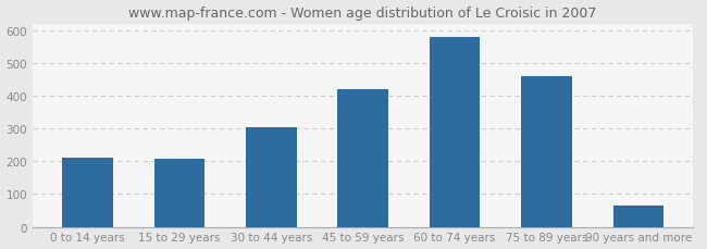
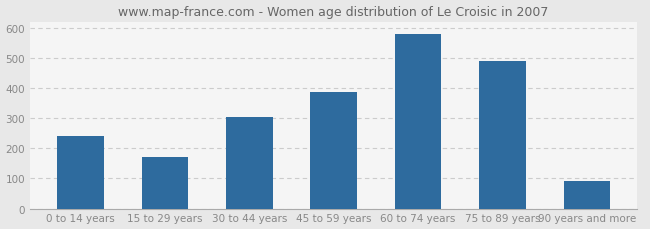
0 to 14 years: 212 -> 240
15 to 29 years: 208 -> 170
45 to 59 years: 418 -> 385
75 to 89 years: 460 -> 490
90 years and more: 65 -> 90
